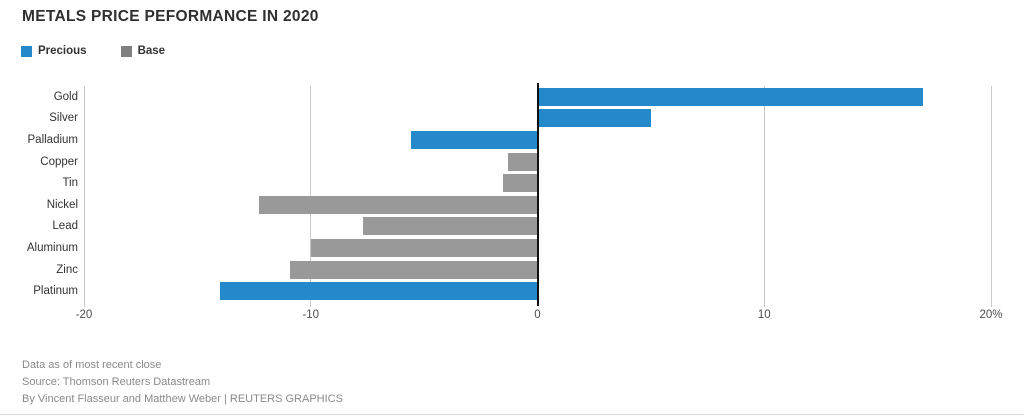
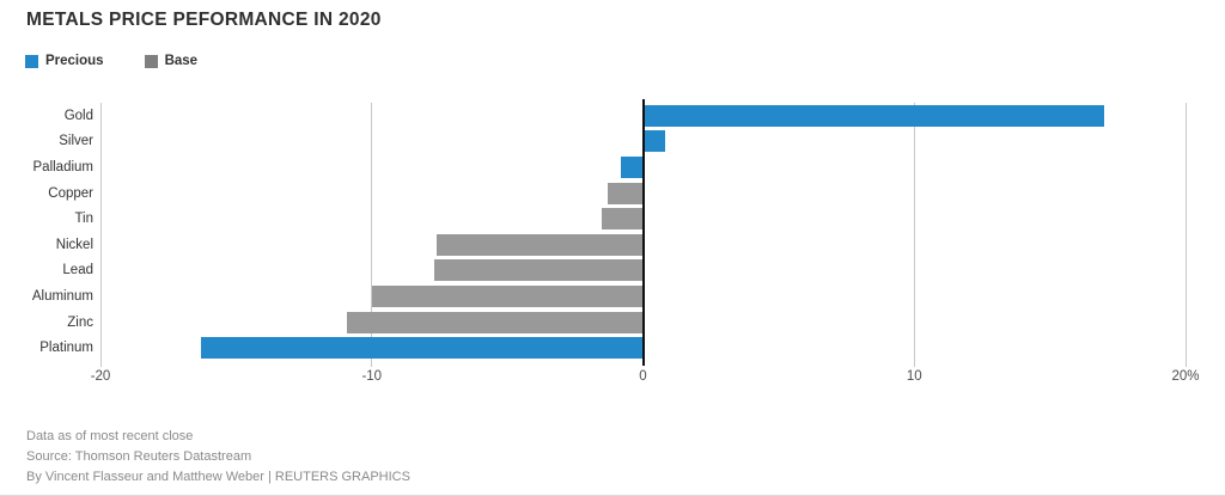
Silver: 5.0% -> 0.8%
Palladium: -5.6% -> -0.8%
Nickel: -12.3% -> -7.6%
Platinum: -14.0% -> -16.3%
